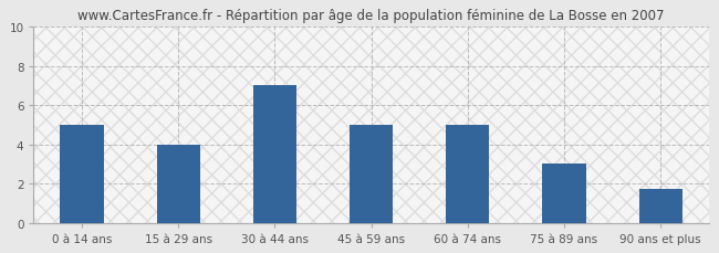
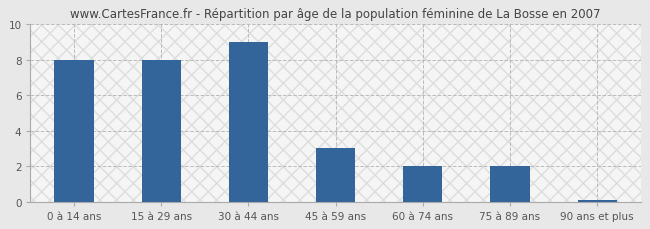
0 à 14 ans: 5.0 -> 8.0
15 à 29 ans: 4.0 -> 8.0
30 à 44 ans: 7.0 -> 9.0
45 à 59 ans: 5.0 -> 3.0
60 à 74 ans: 5.0 -> 2.0
75 à 89 ans: 3.0 -> 2.0
90 ans et plus: 1.7 -> 0.1
